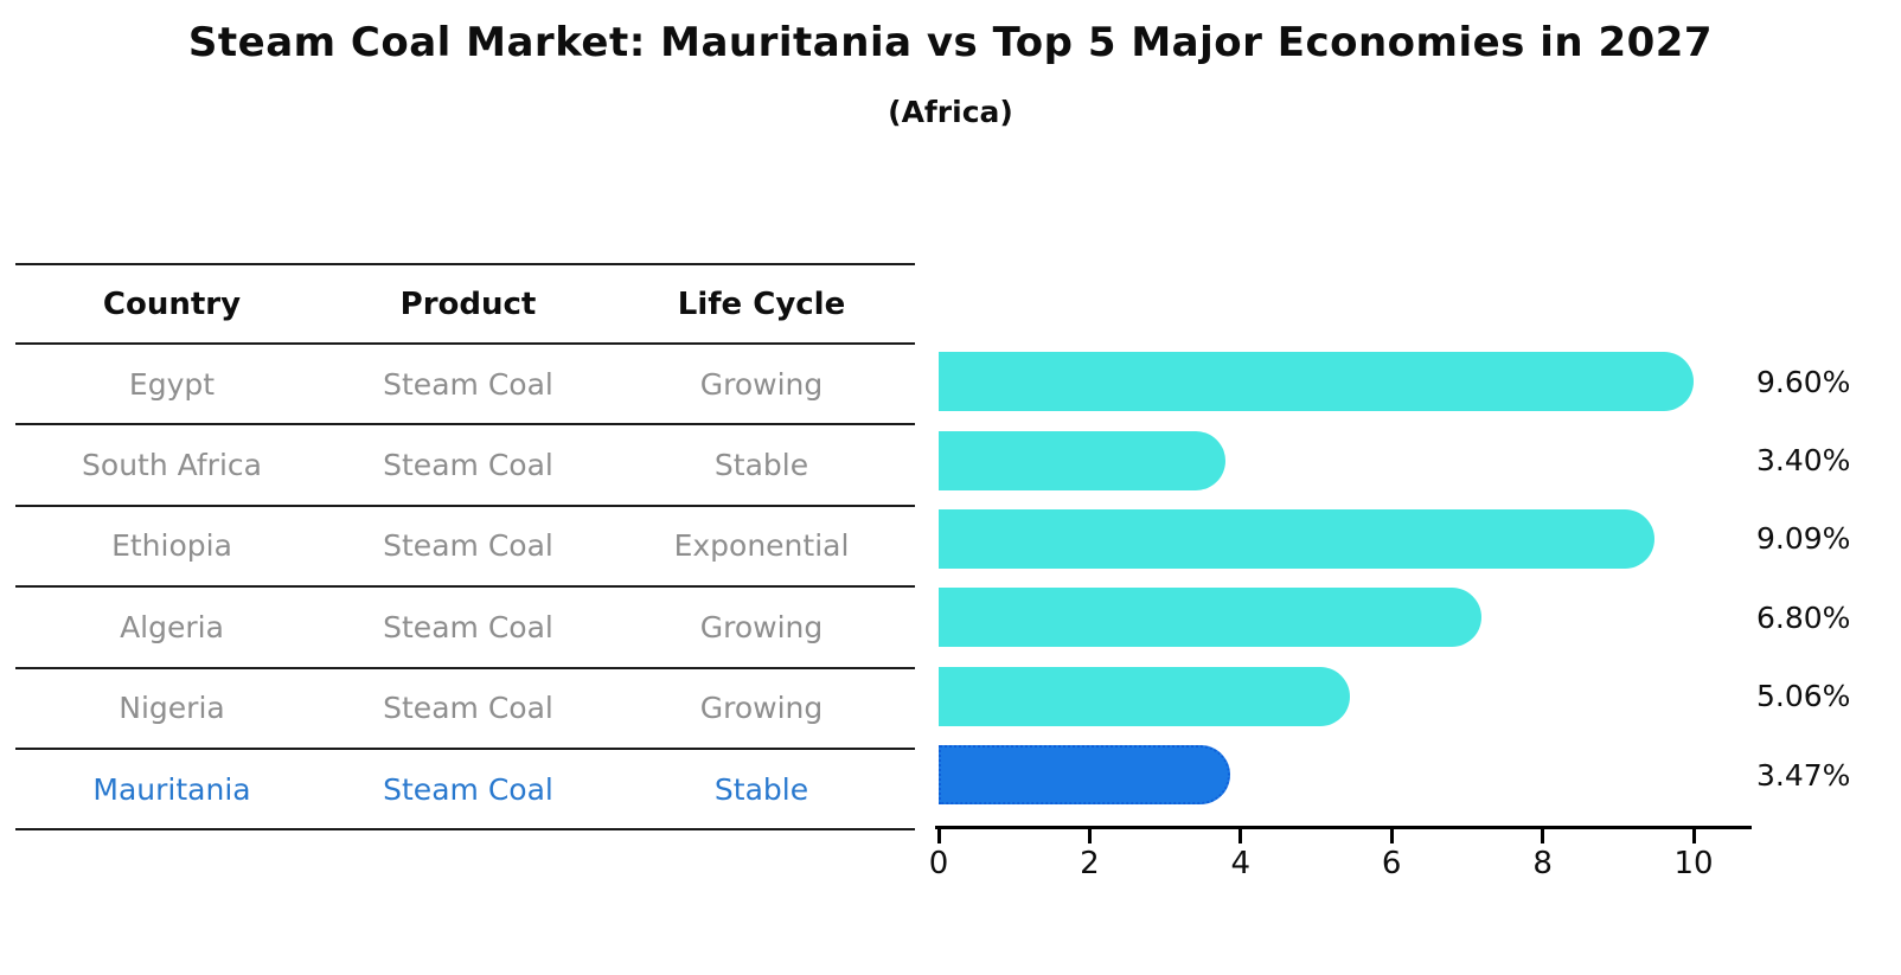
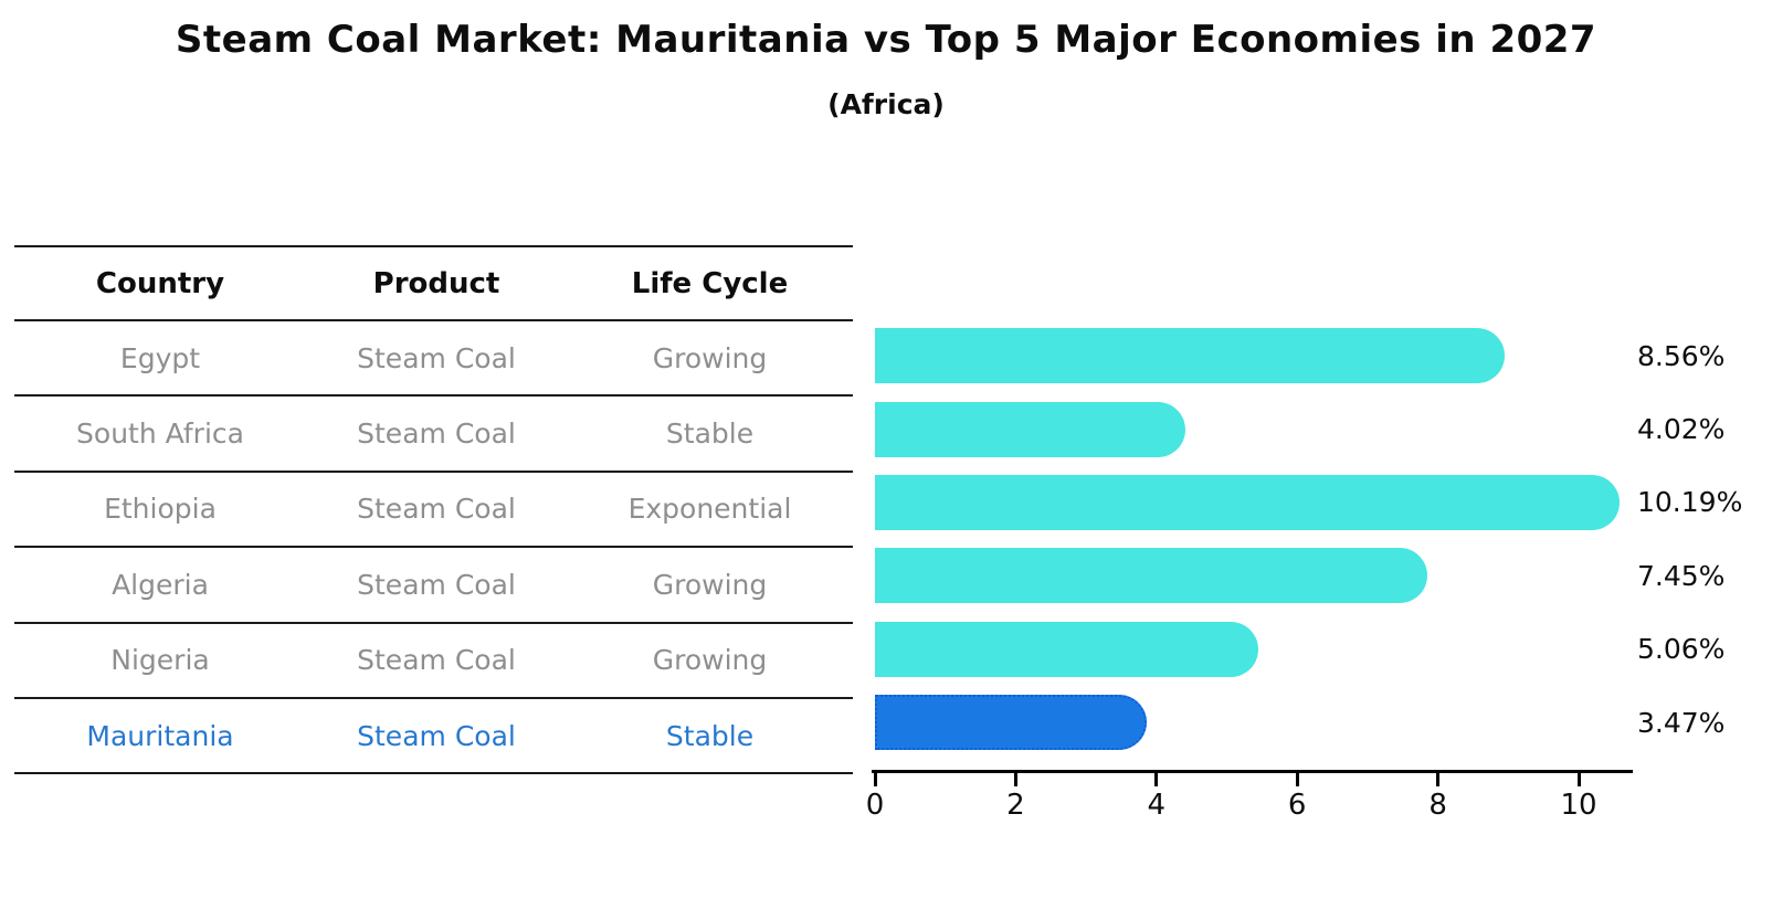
Egypt: 9.60% -> 8.56%
South Africa: 3.40% -> 4.02%
Ethiopia: 9.09% -> 10.19%
Algeria: 6.80% -> 7.45%
